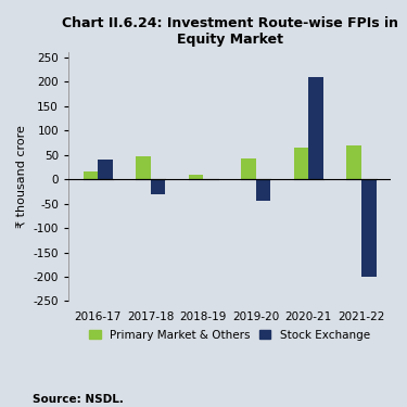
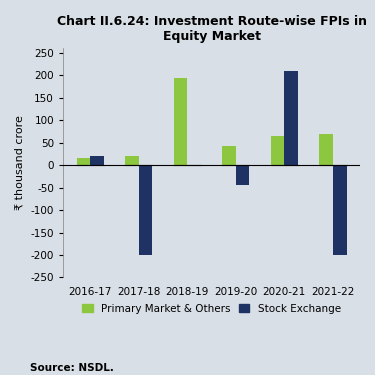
Stock Exchange/2016-17: 40 -> 20
Primary Market & Others/2017-18: 47 -> 20
Stock Exchange/2017-18: -30 -> -200
Primary Market & Others/2018-19: 10 -> 195
